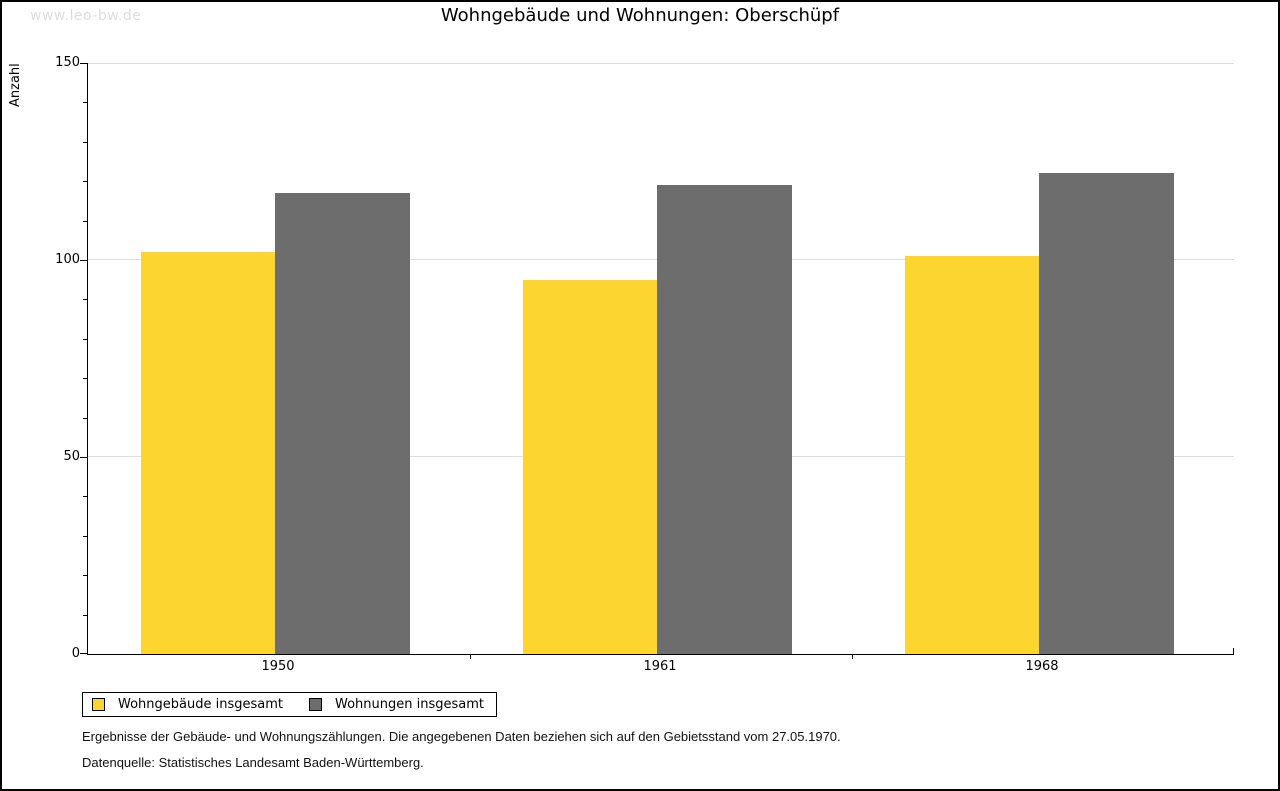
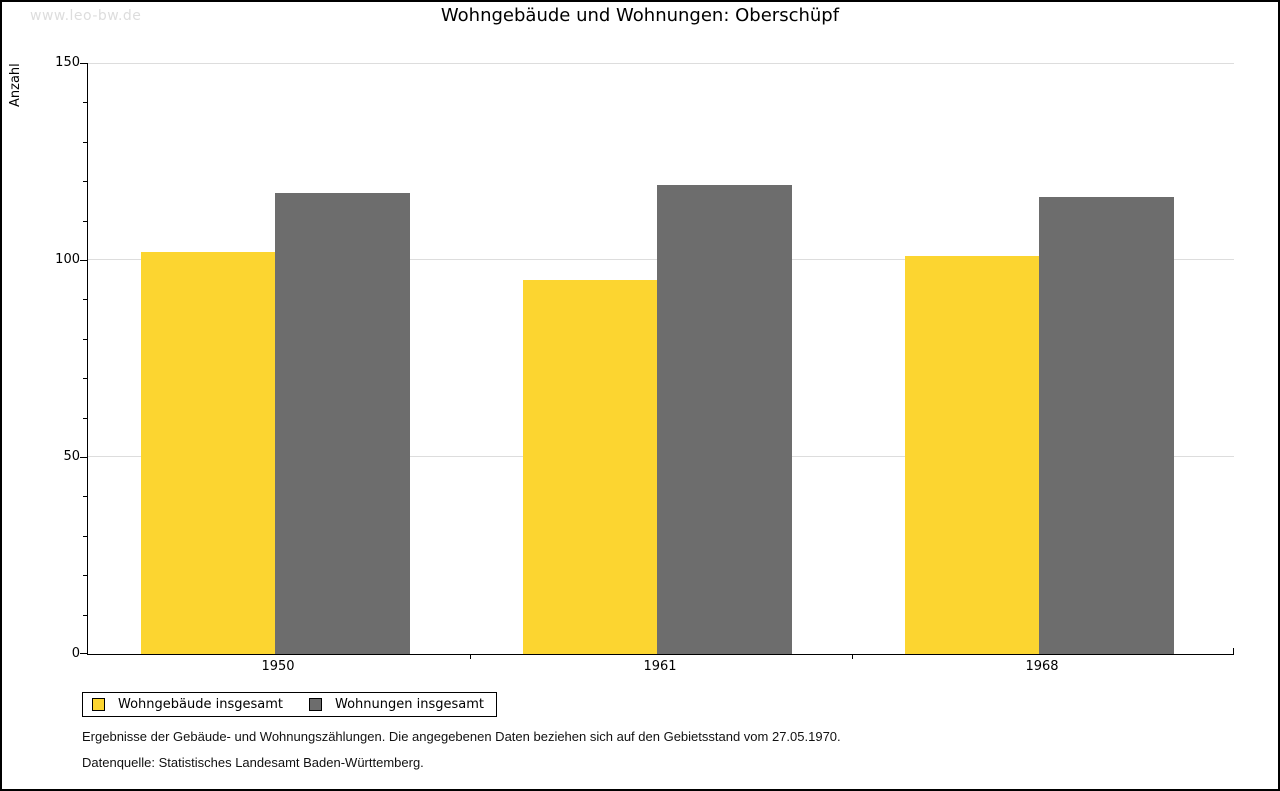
Wohnungen insgesamt/1968: 122 -> 116
